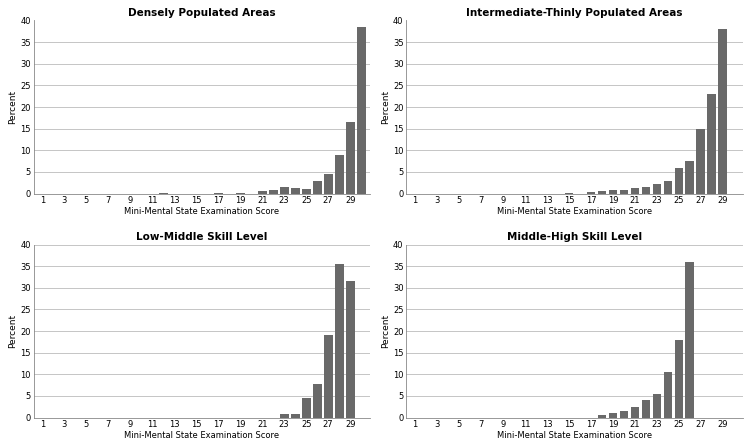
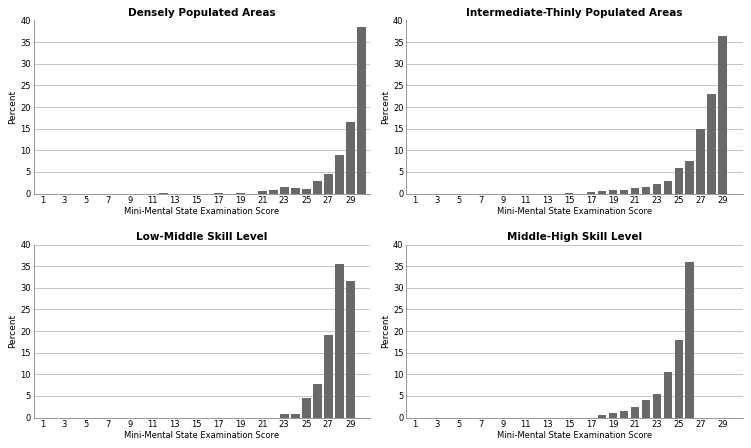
Intermediate-Thinly Populated Areas/29: 38.0 -> 36.5
